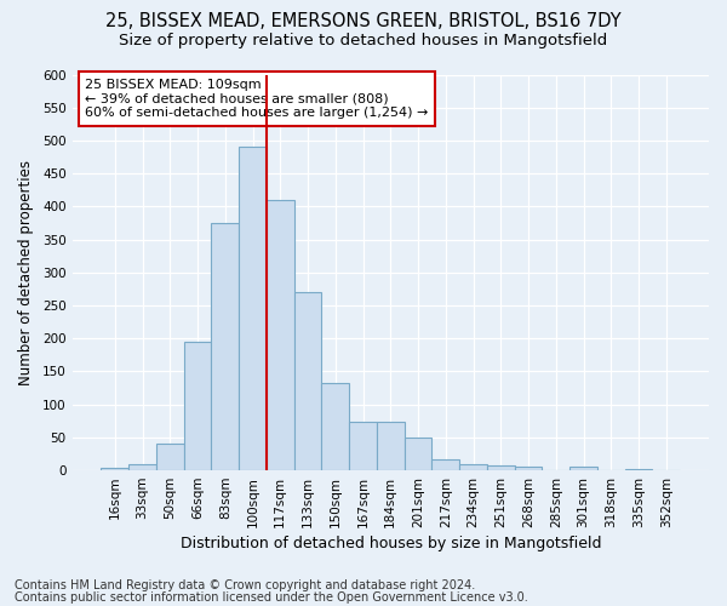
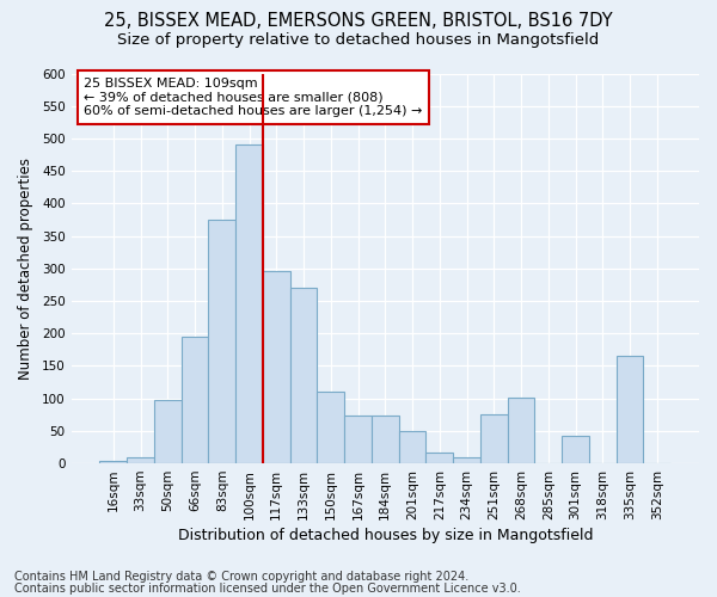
50sqm: 40 -> 98
117sqm: 410 -> 296
150sqm: 132 -> 110
251sqm: 8 -> 76
268sqm: 6 -> 102
301sqm: 5 -> 42
335sqm: 2 -> 166
